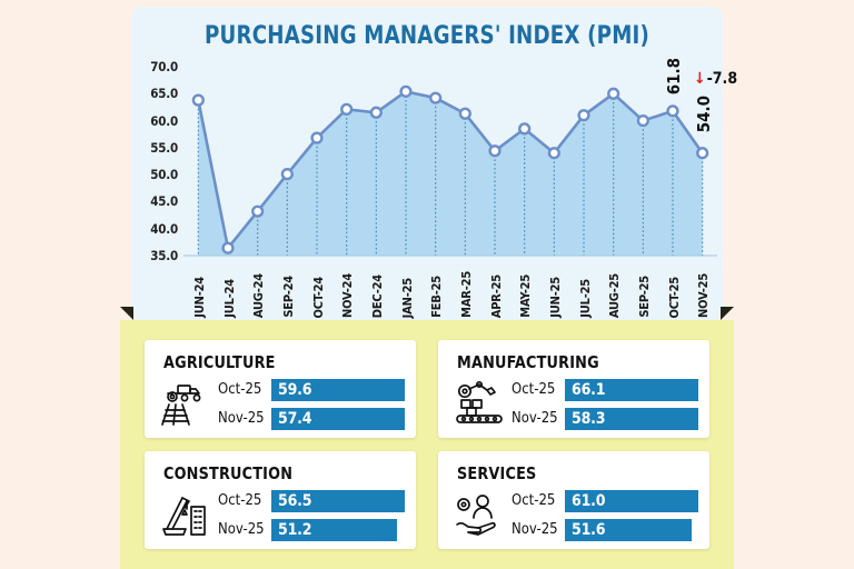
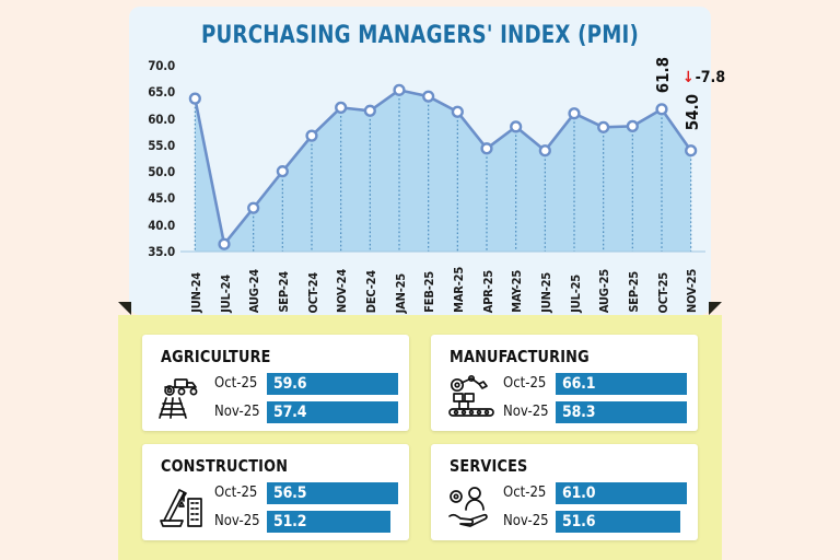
AUG-25: 65 -> 58
SEP-25: 60 -> 59
